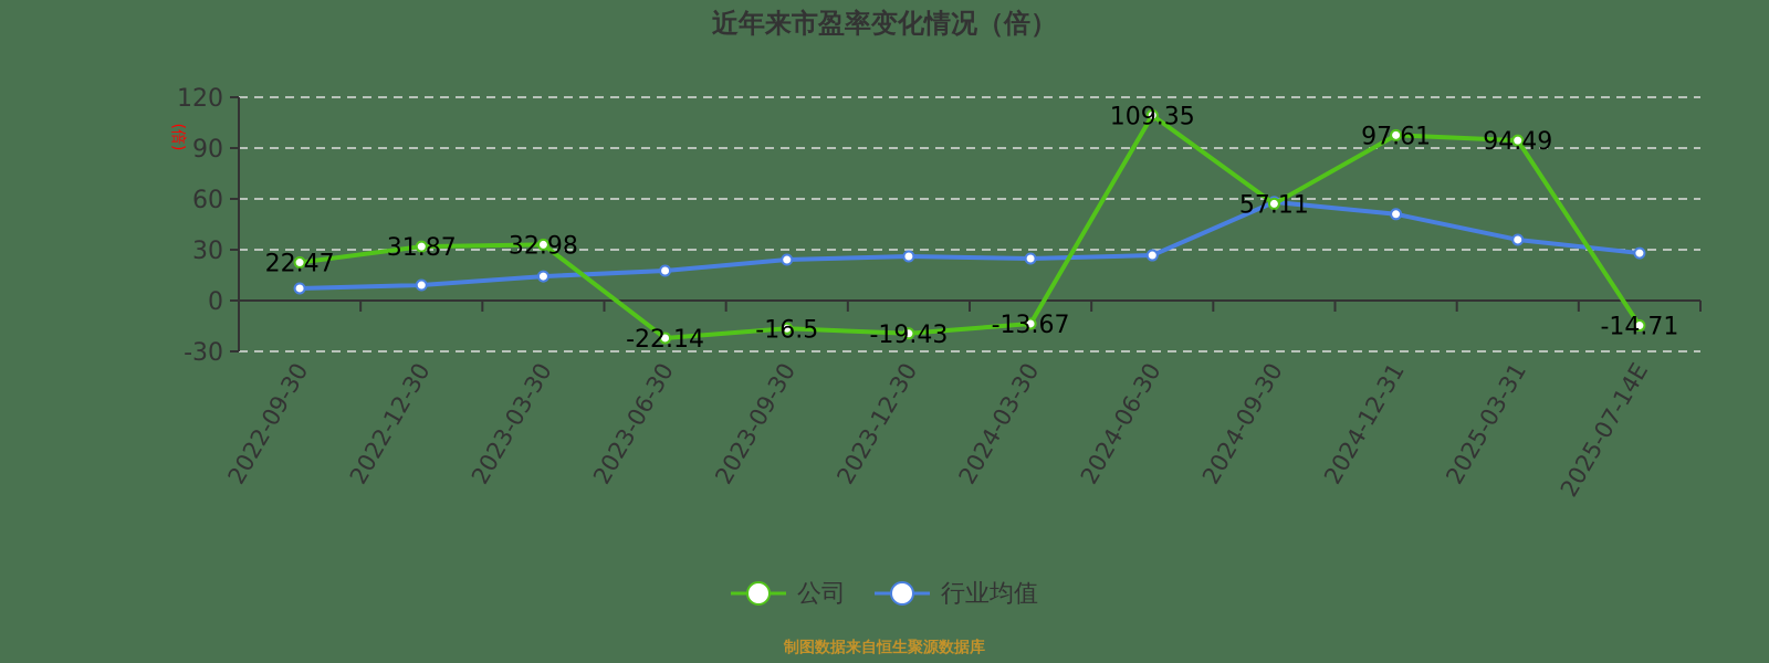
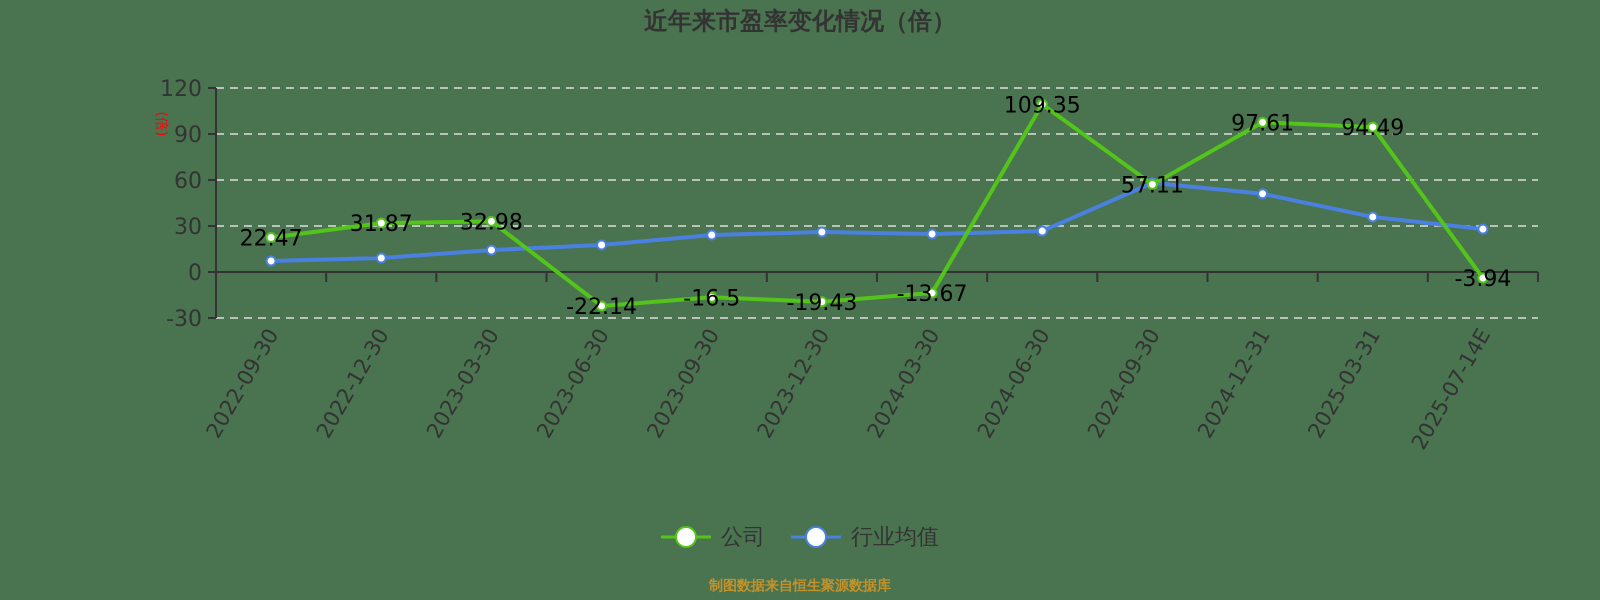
公司/2025-07-14E: -14.71 -> -3.94
